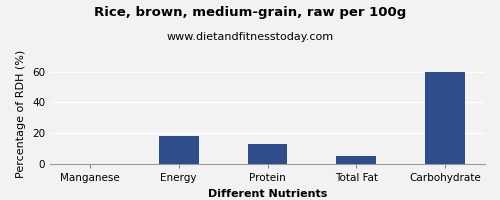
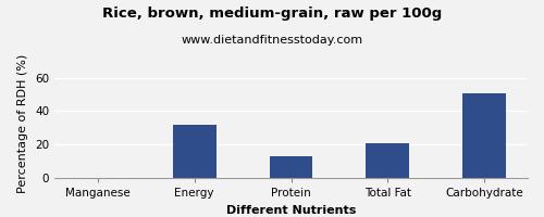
Energy: 18 -> 32
Total Fat: 5 -> 21
Carbohydrate: 60 -> 51
